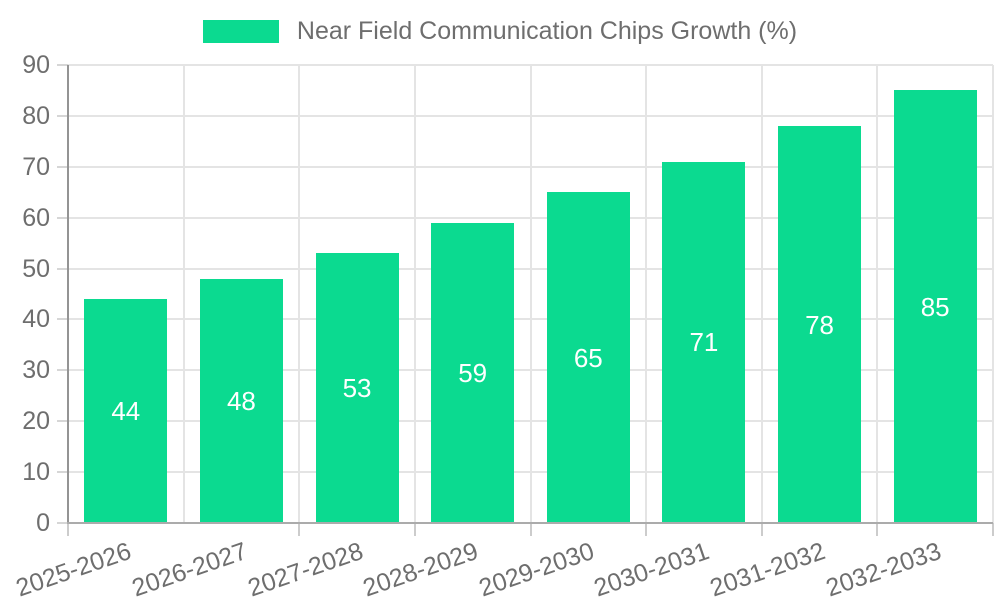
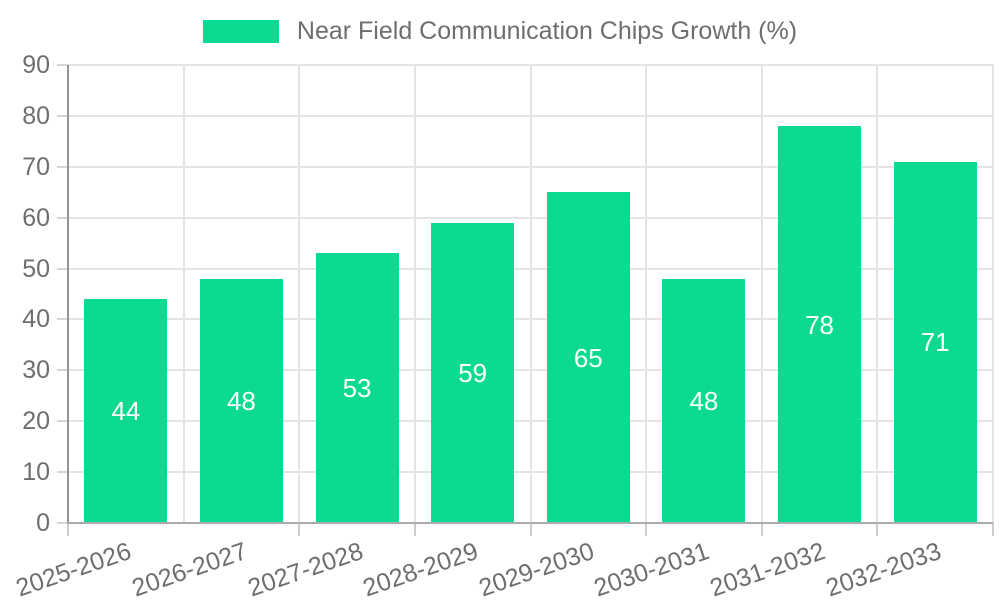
2030-2031: 71 -> 48
2032-2033: 85 -> 71
